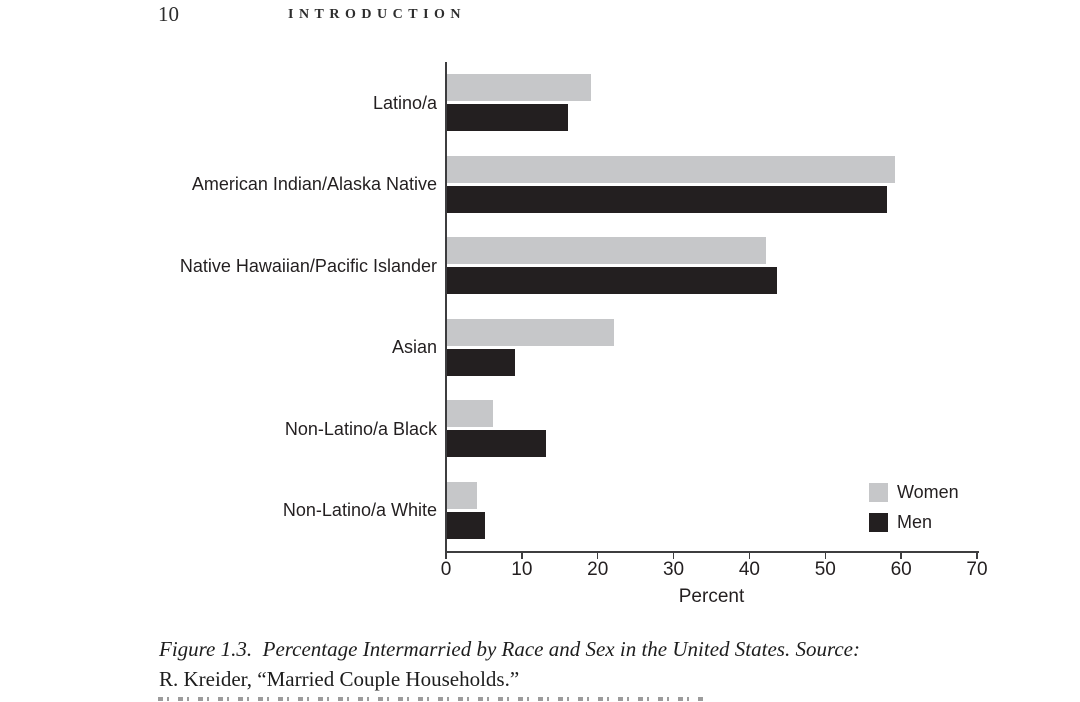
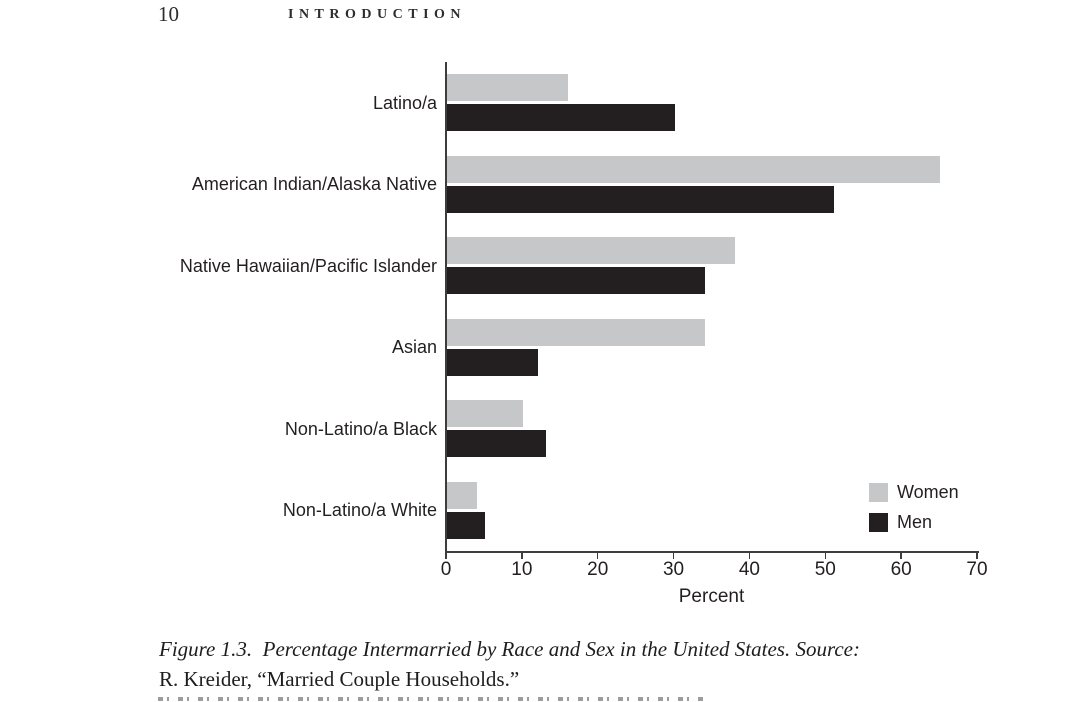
Women/Latino/a: 19 -> 16
Men/Latino/a: 16 -> 30
Women/American Indian/Alaska Native: 59 -> 65
Men/American Indian/Alaska Native: 58 -> 51
Women/Native Hawaiian/Pacific Islander: 42 -> 38
Men/Native Hawaiian/Pacific Islander: 44 -> 34
Women/Asian: 22 -> 34
Men/Asian: 9 -> 12
Women/Non-Latino/a Black: 6 -> 10
